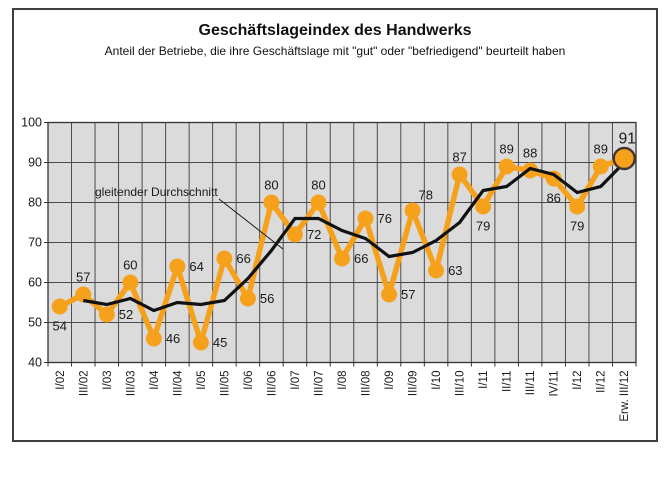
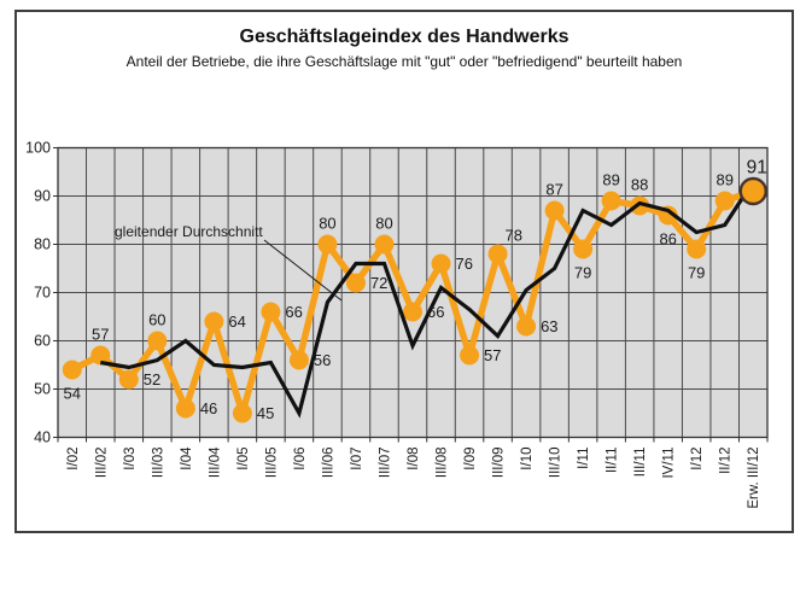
gleitender Durchschnitt/I/04: 53 -> 60
gleitender Durchschnitt/I/06: 61 -> 45
gleitender Durchschnitt/I/08: 73 -> 59
gleitender Durchschnitt/III/09: 68 -> 61
gleitender Durchschnitt/I/11: 83 -> 87
gleitender Durchschnitt/Erw. III/12: 90 -> 93
